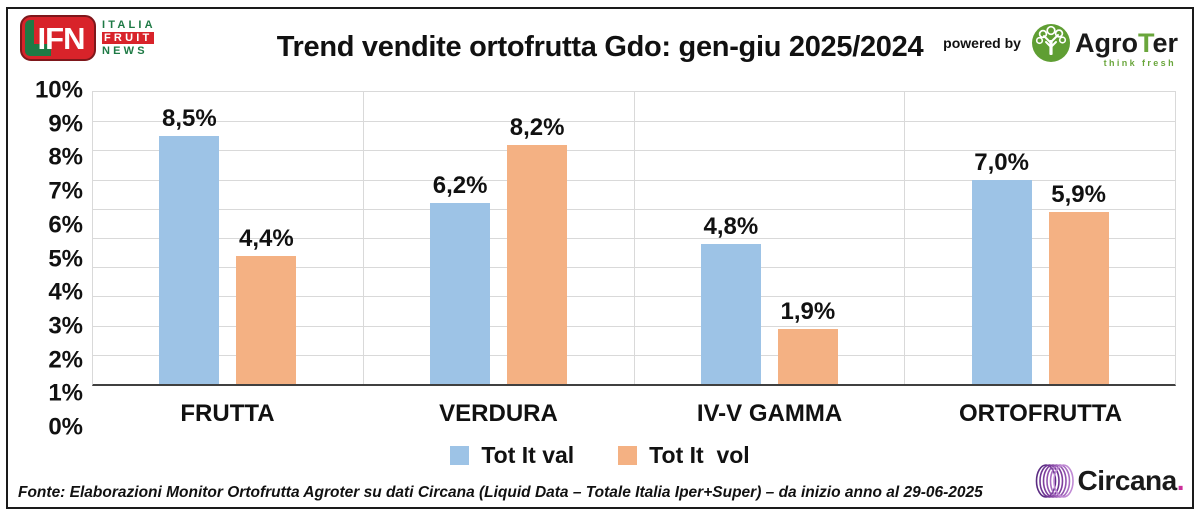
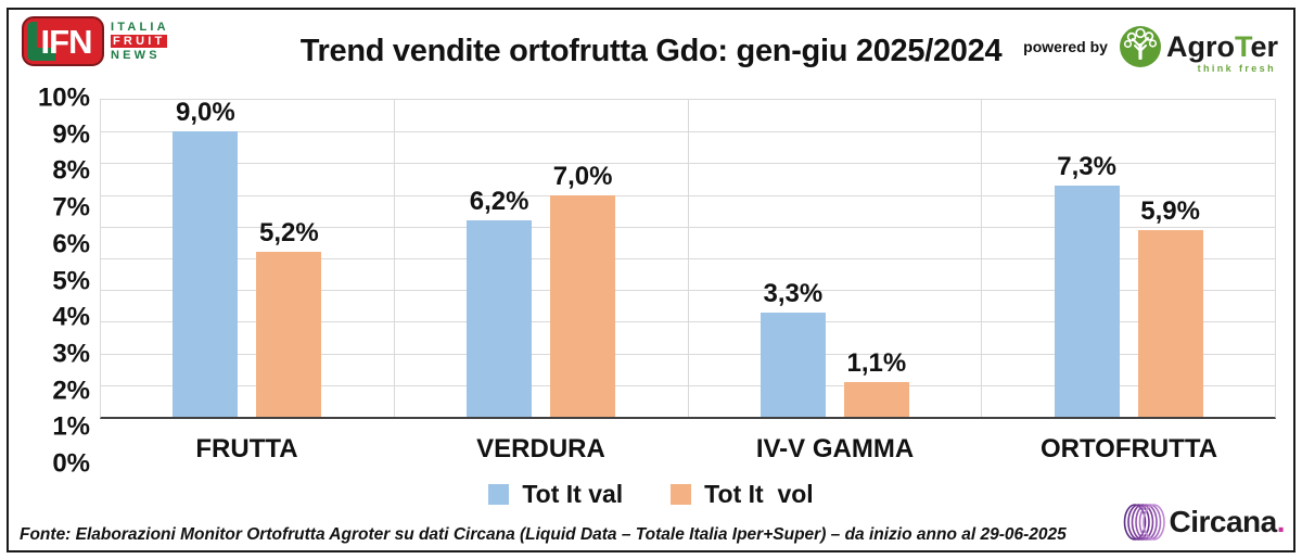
Tot It val/FRUTTA: 8,5% -> 9,0%
Tot It vol/FRUTTA: 4,4% -> 5,2%
Tot It vol/VERDURA: 8,2% -> 7,0%
Tot It val/IV-V GAMMA: 4,8% -> 3,3%
Tot It vol/IV-V GAMMA: 1,9% -> 1,1%
Tot It val/ORTOFRUTTA: 7,0% -> 7,3%
